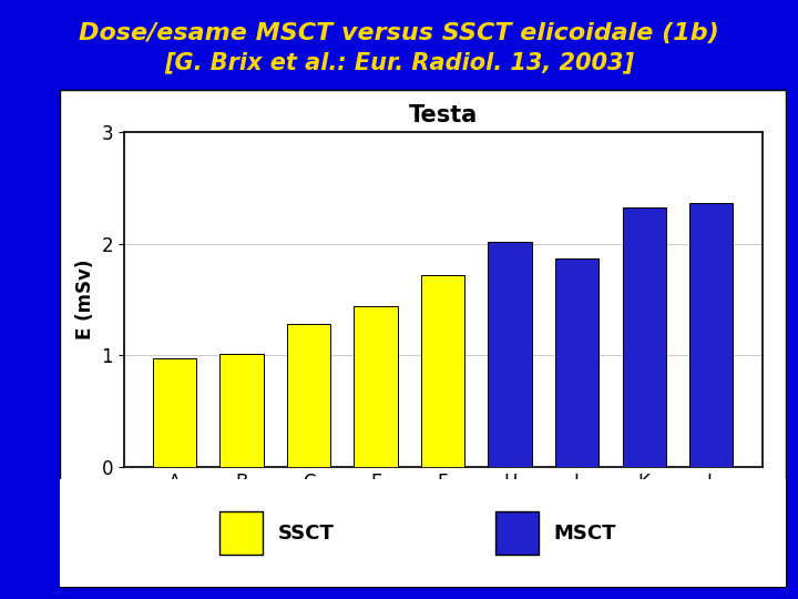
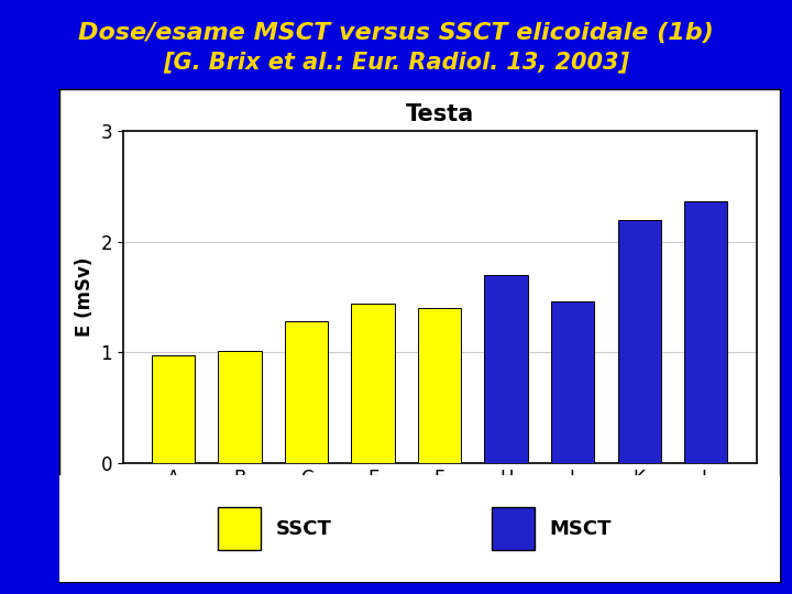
F: 1.72 -> 1.40
H: 2.02 -> 1.70
J: 1.87 -> 1.46
K: 2.32 -> 2.19
